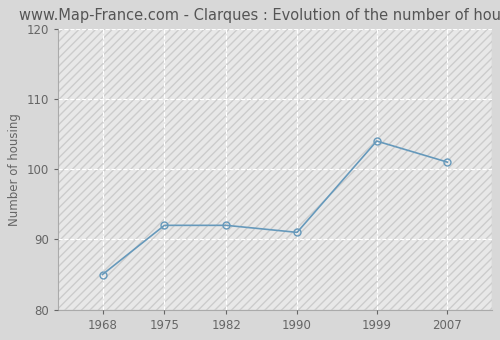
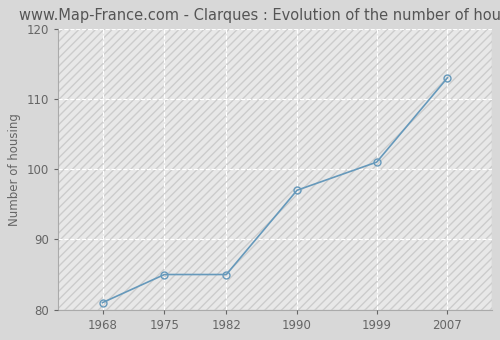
1968: 85 -> 81
1975: 92 -> 85
1982: 92 -> 85
1990: 91 -> 97
1999: 104 -> 101
2007: 101 -> 113
